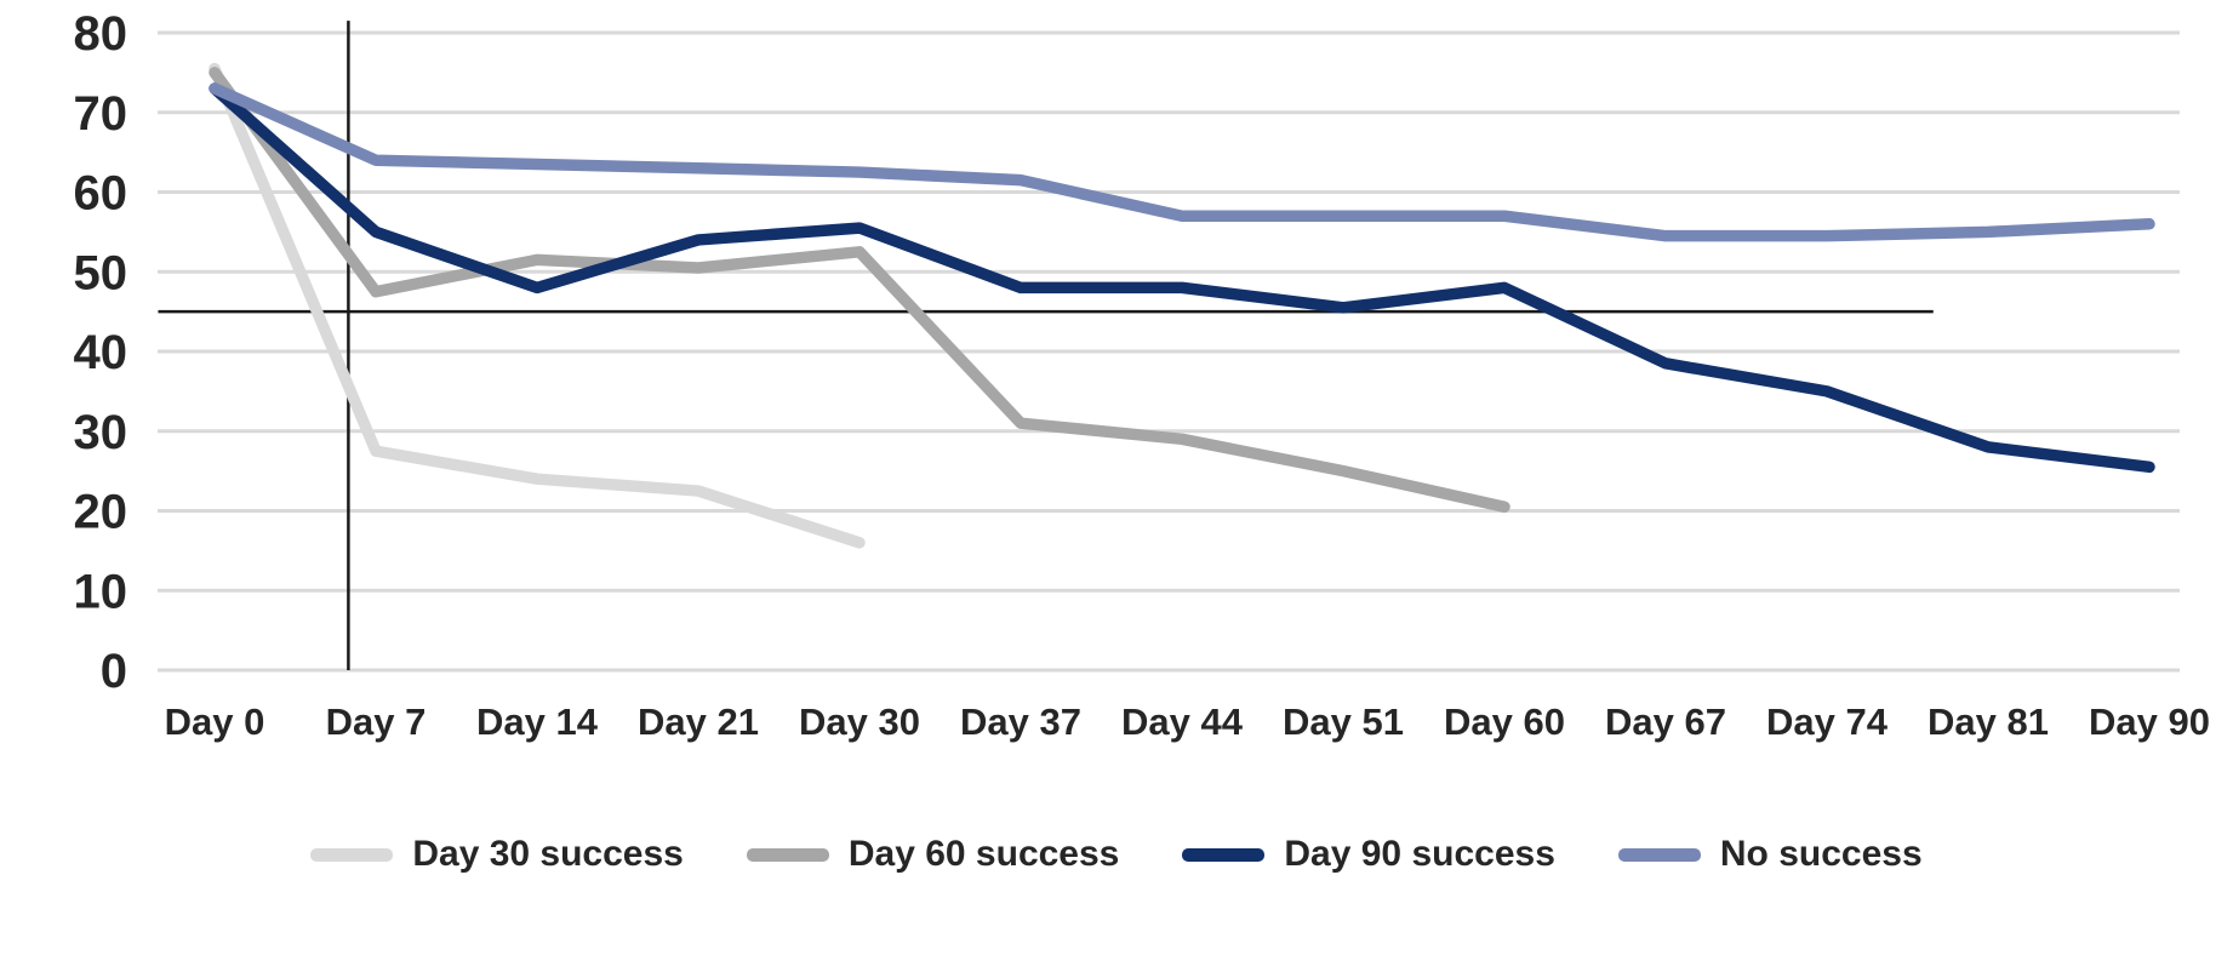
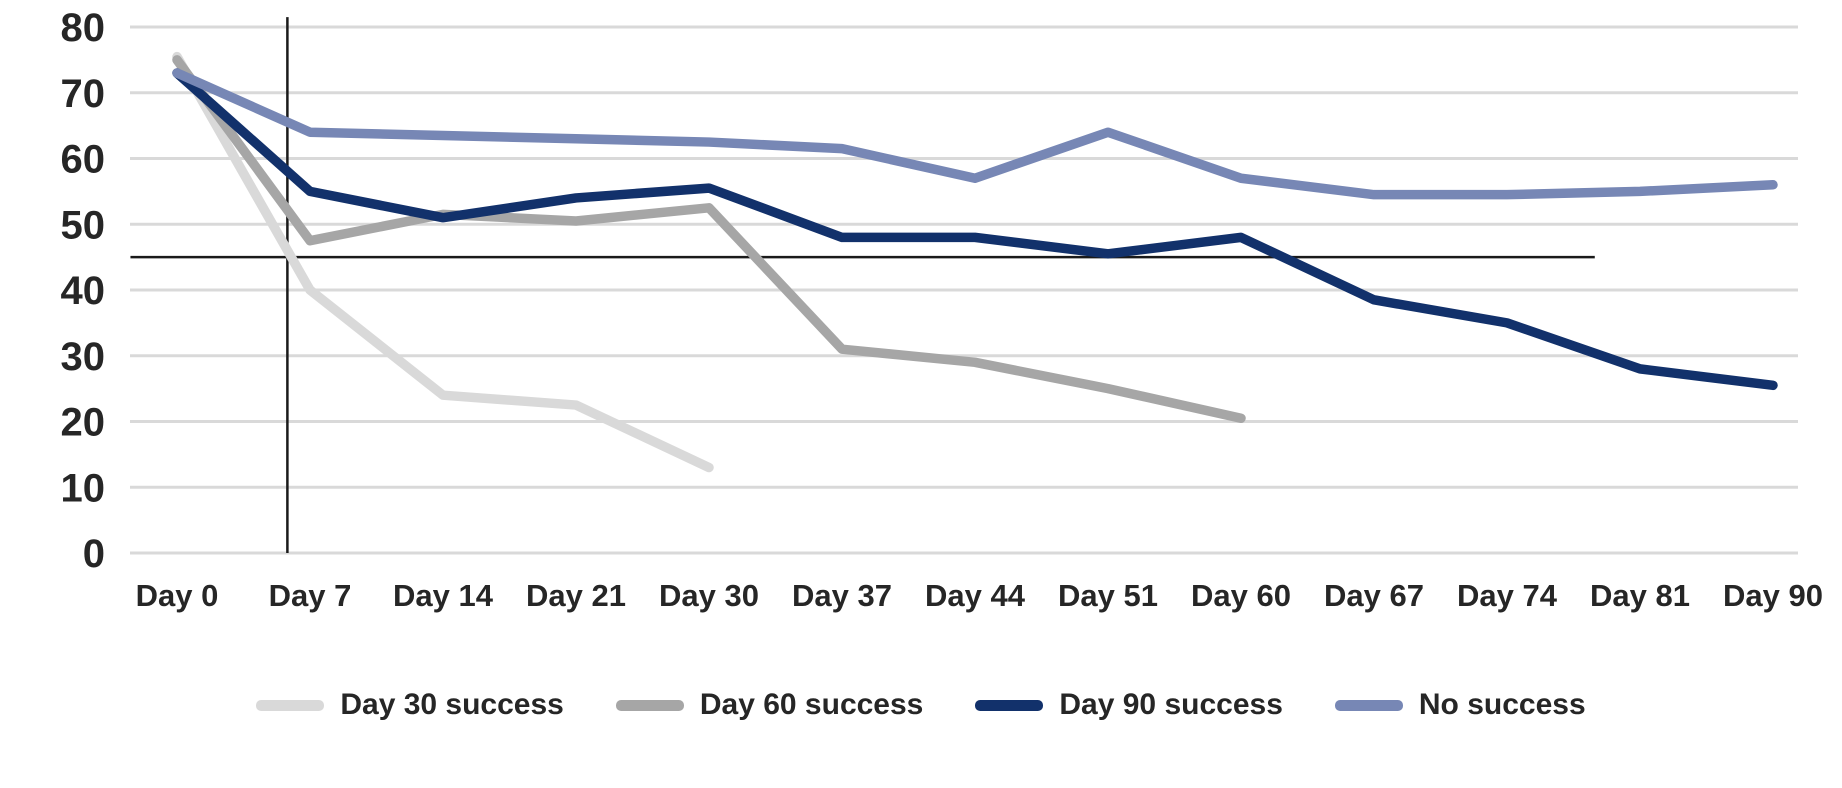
Day 30 success/Day 7: 28 -> 40
Day 90 success/Day 14: 48 -> 51
Day 30 success/Day 30: 16 -> 13
No success/Day 51: 57 -> 64
